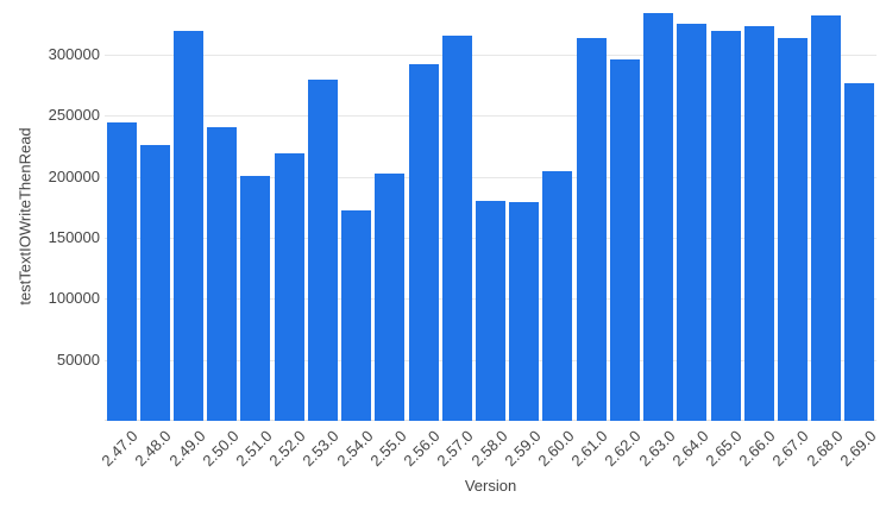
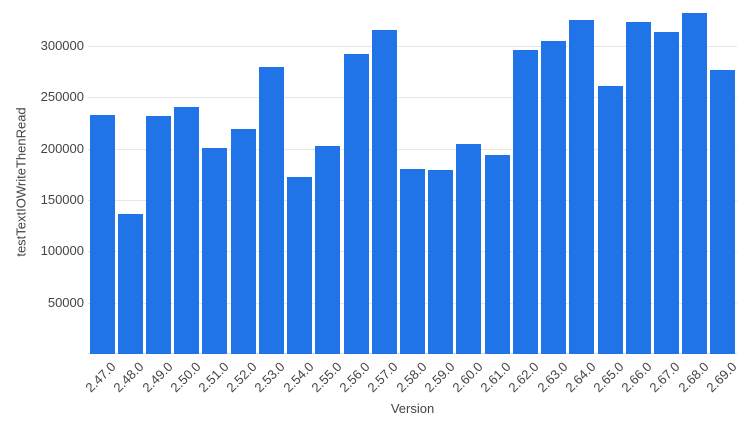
2.47.0: 245000 -> 233000
2.48.0: 226000 -> 136000
2.49.0: 320000 -> 232000
2.61.0: 314000 -> 194000
2.63.0: 334000 -> 305000
2.65.0: 320000 -> 261000
